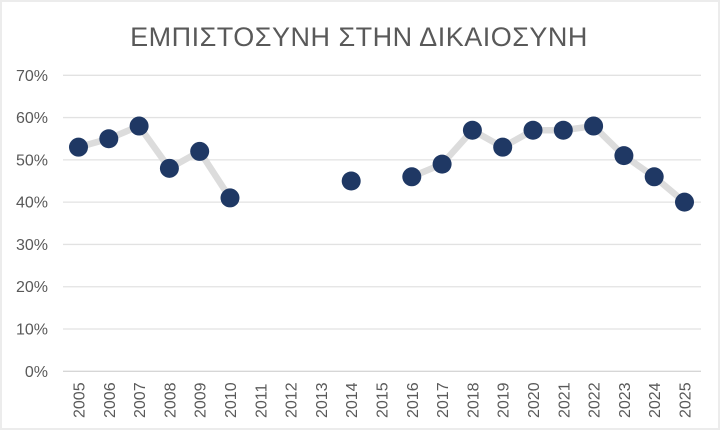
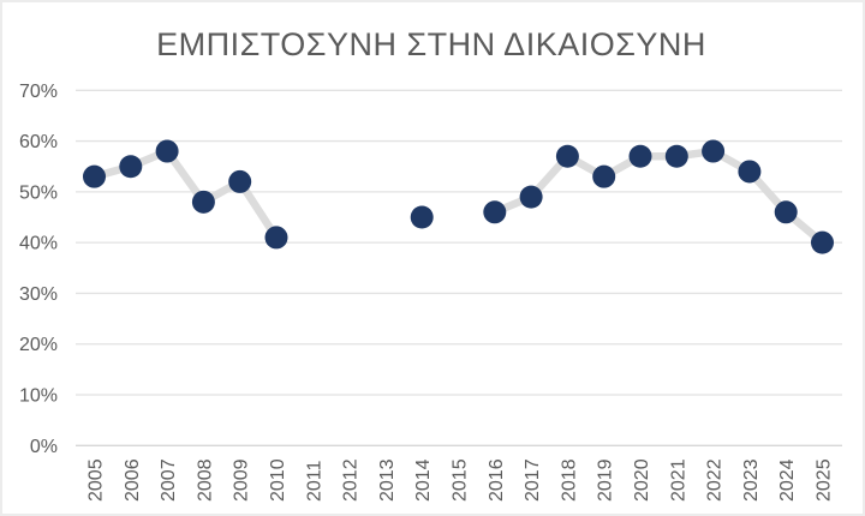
2023: 51% -> 54%
